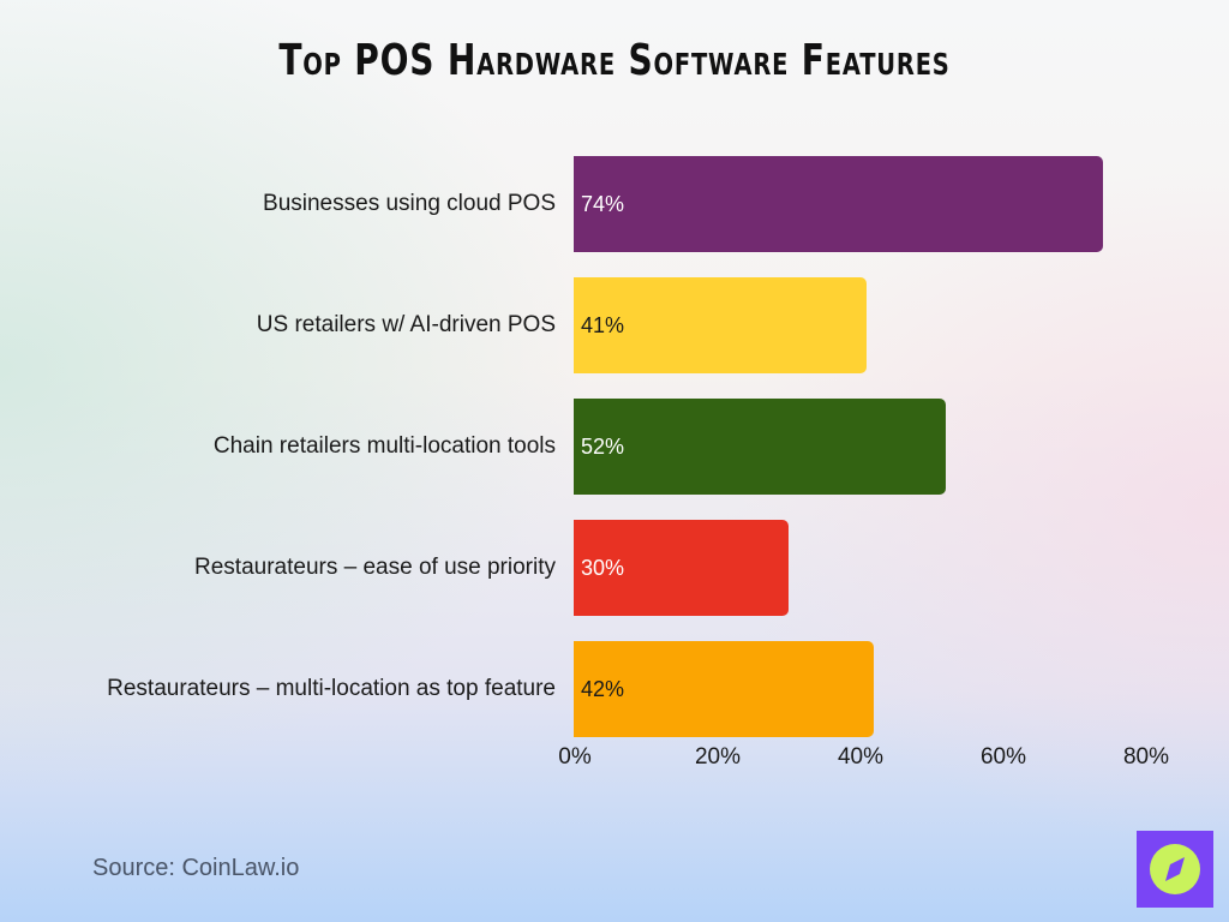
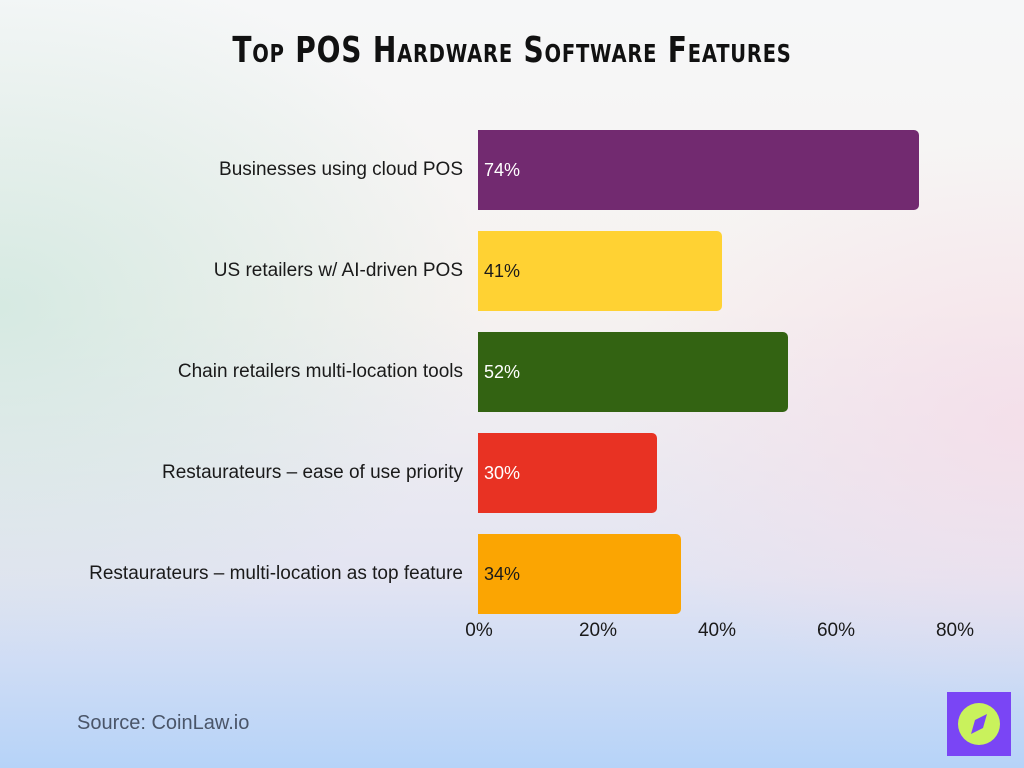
Restaurateurs – multi-location as top feature: 42% -> 34%
